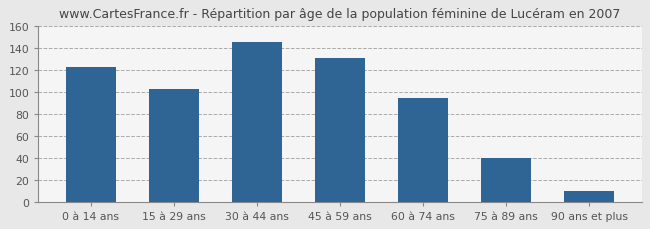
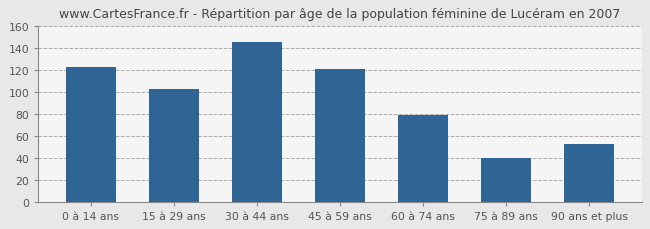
45 à 59 ans: 131 -> 121
60 à 74 ans: 94 -> 79
90 ans et plus: 10 -> 52
